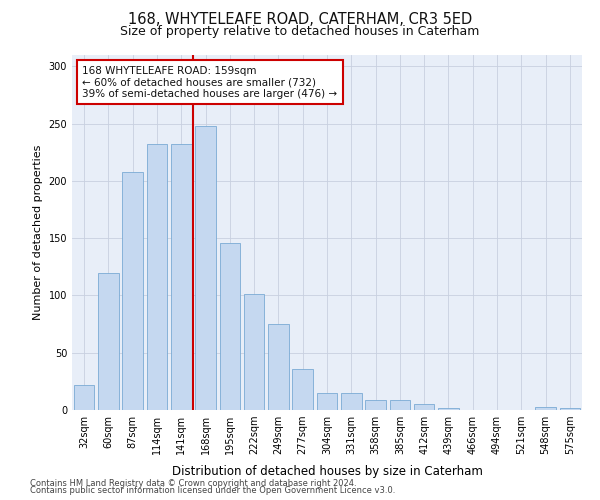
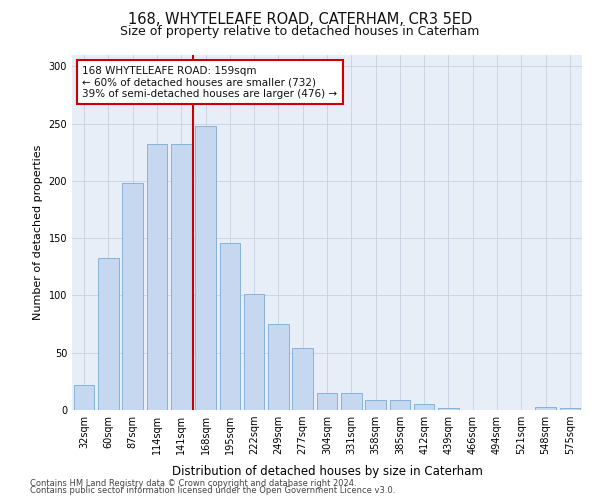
60sqm: 120 -> 133
87sqm: 208 -> 198
277sqm: 36 -> 54
